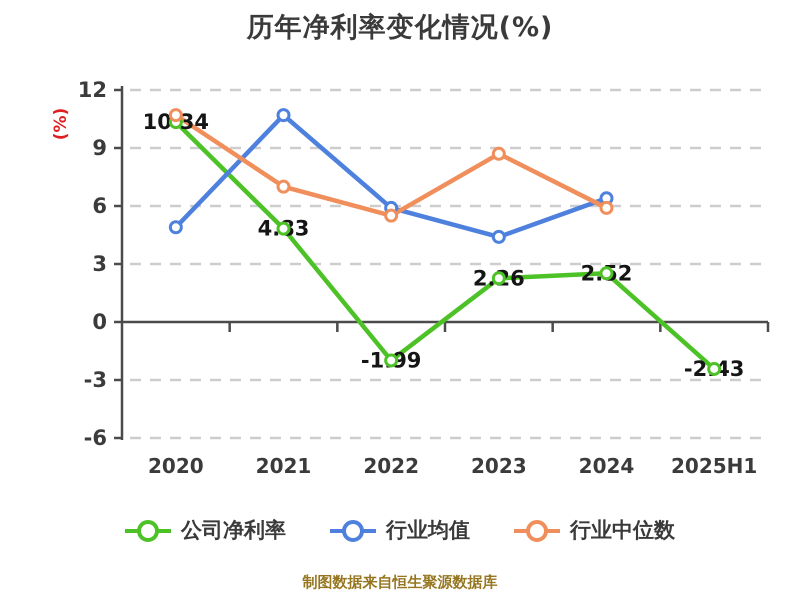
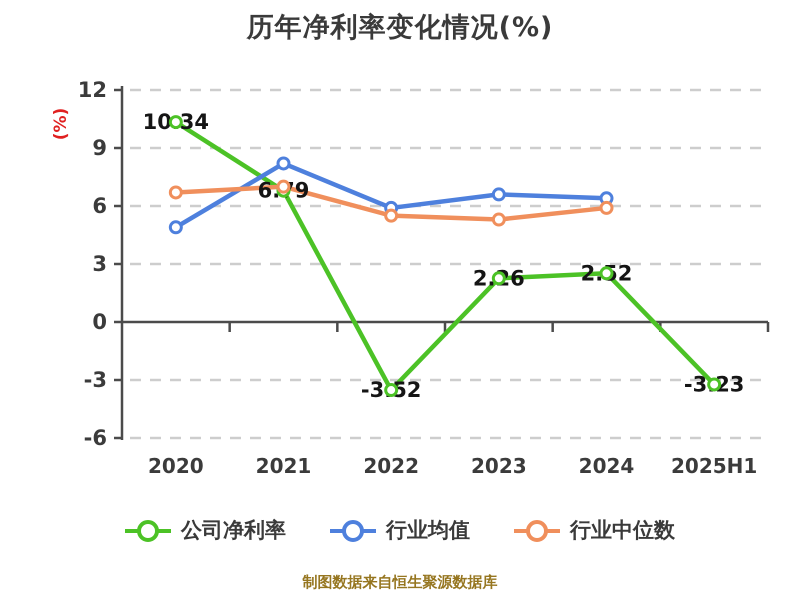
行业中位数/2020: 10.7 -> 6.7
公司净利率/2021: 4.83 -> 6.79
行业均值/2021: 10.7 -> 8.2
公司净利率/2022: -1.99 -> -3.52
行业均值/2023: 4.4 -> 6.6
行业中位数/2023: 8.7 -> 5.3
公司净利率/2025H1: -2.43 -> -3.23
